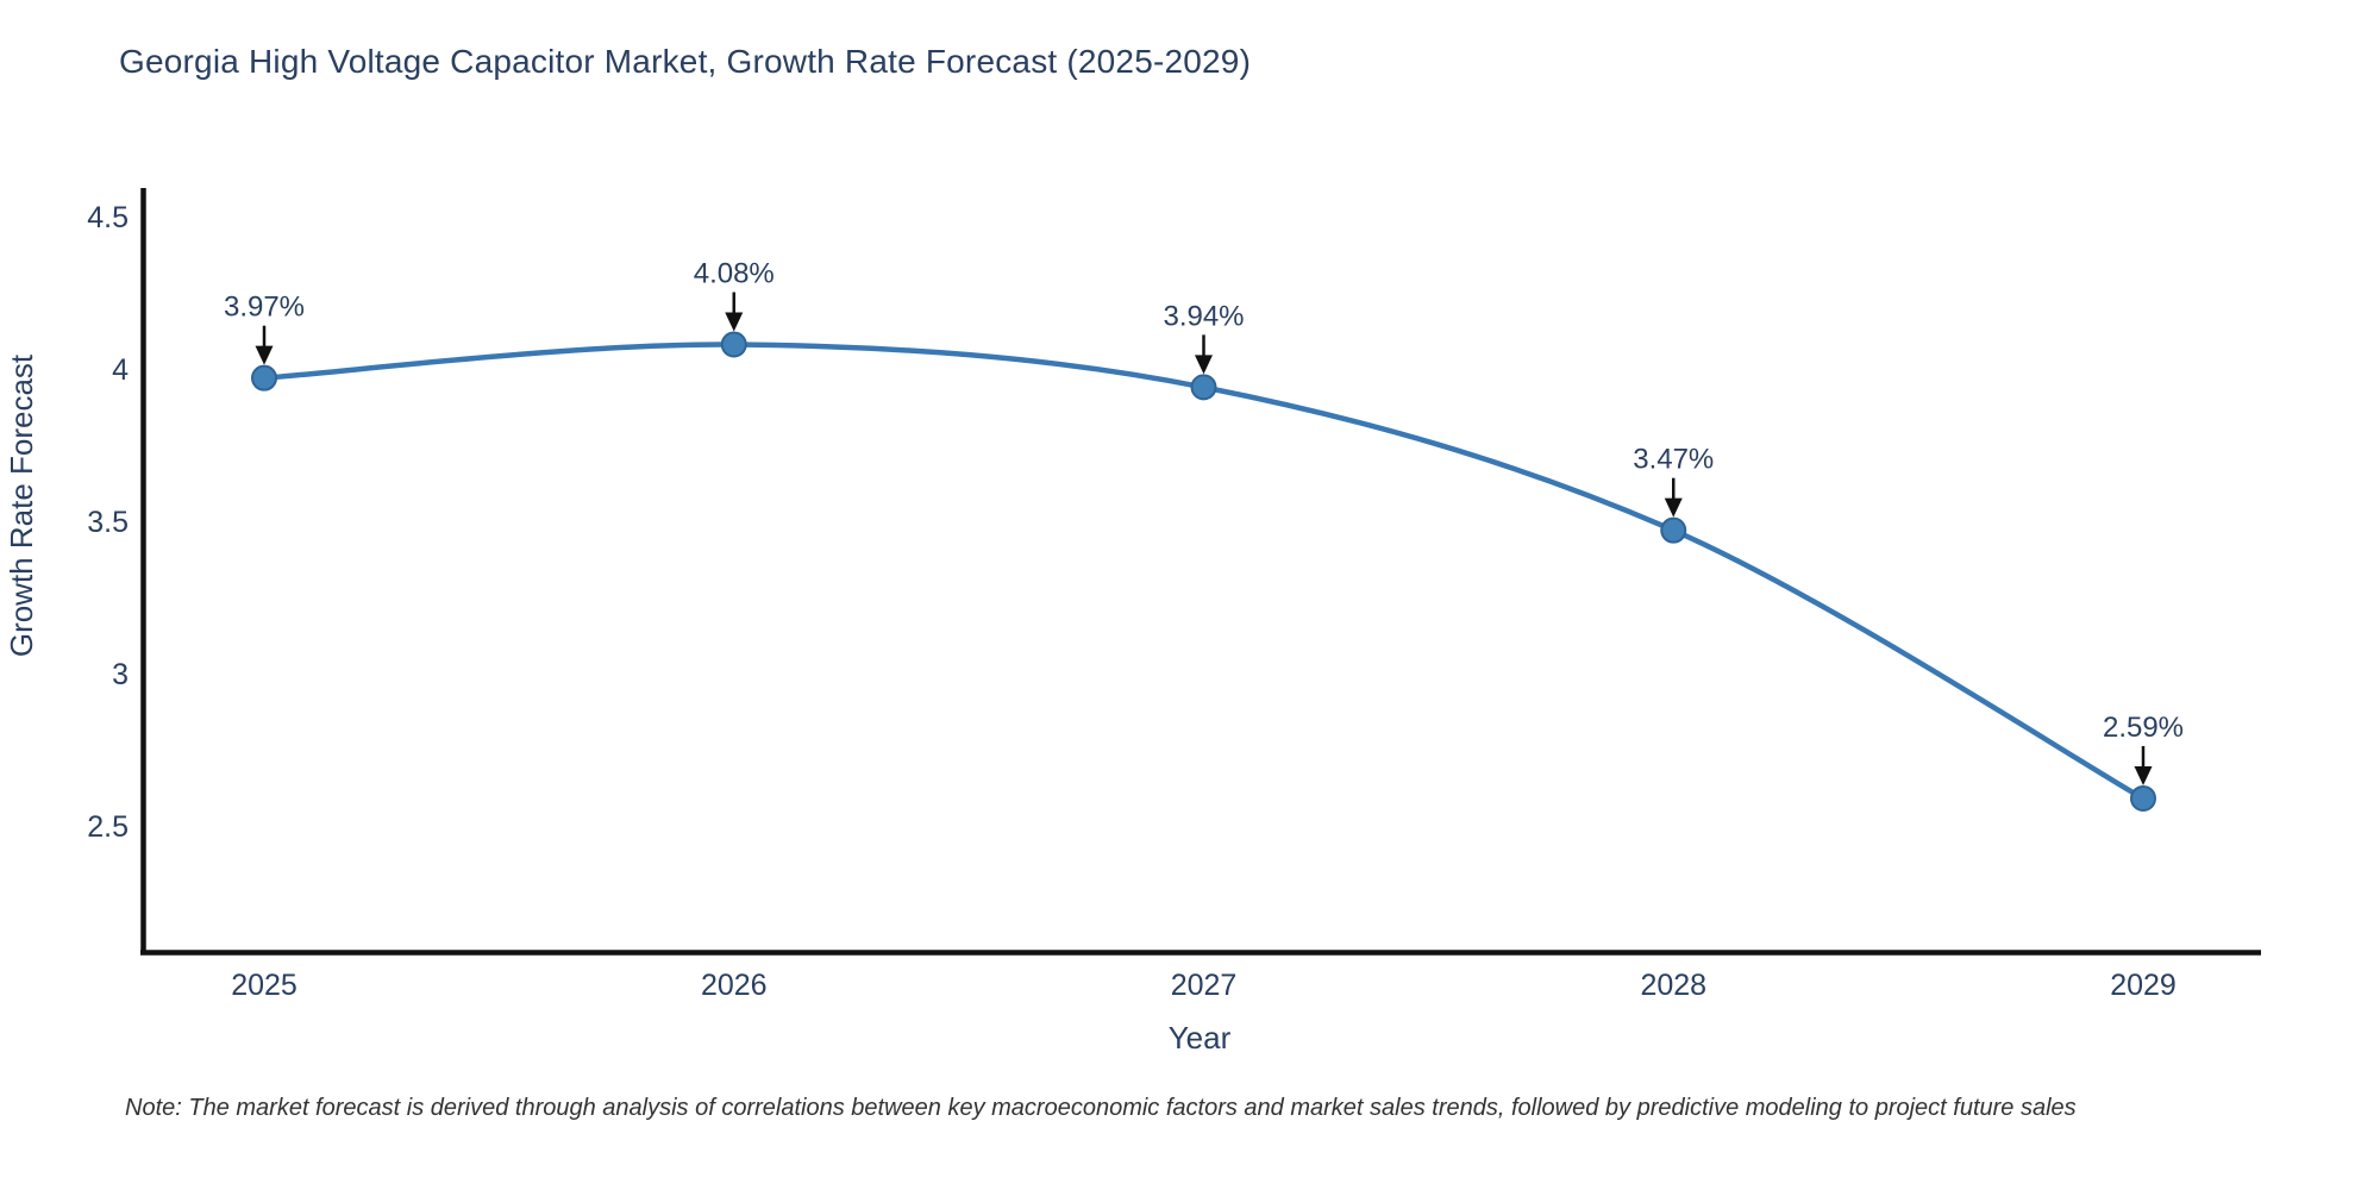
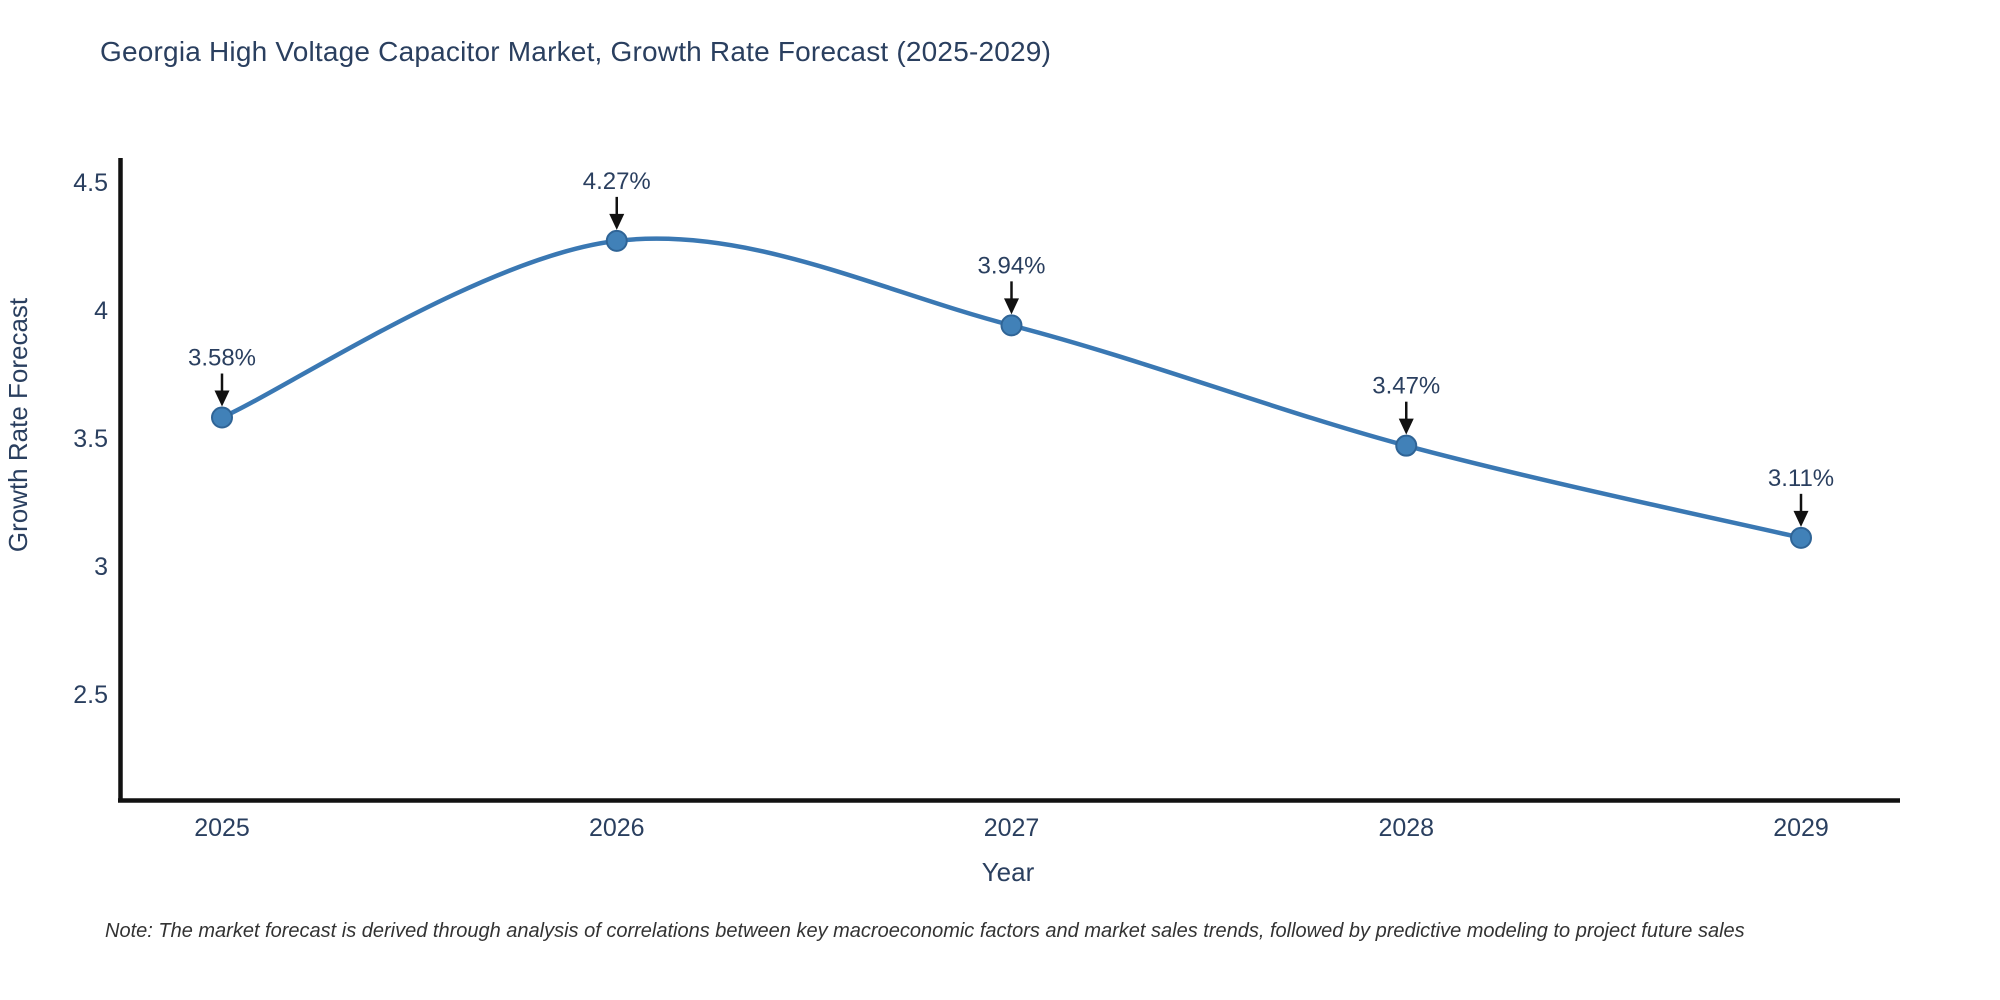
2025: 3.97% -> 3.58%
2026: 4.08% -> 4.27%
2029: 2.59% -> 3.11%
